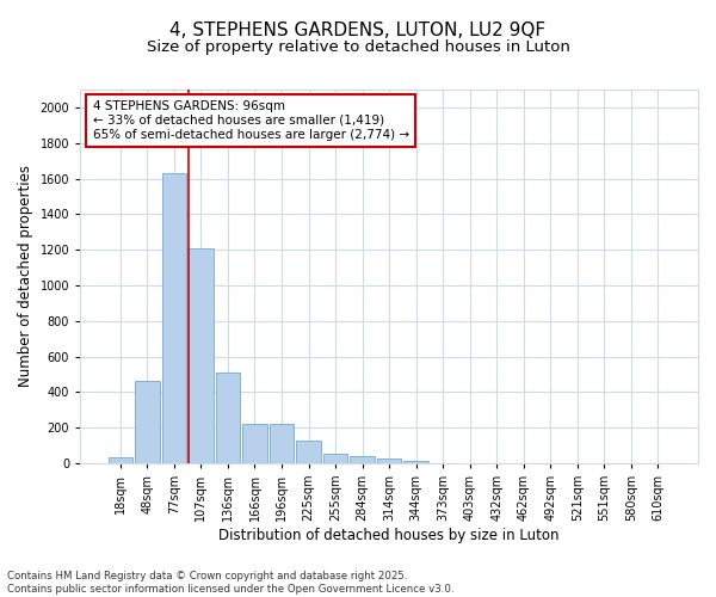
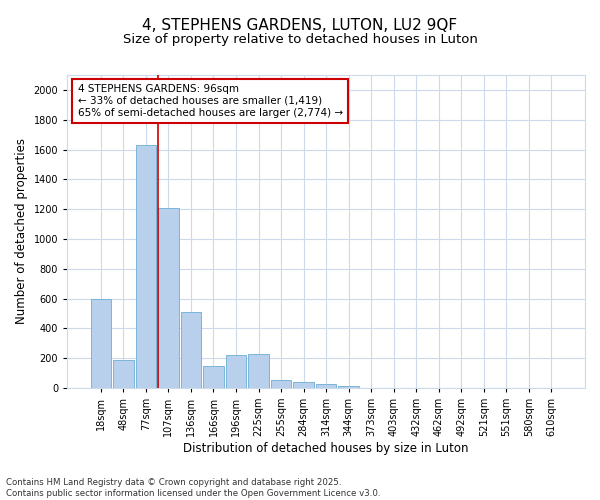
18sqm: 40 -> 600
48sqm: 460 -> 190
166sqm: 220 -> 150
225sqm: 120 -> 230
